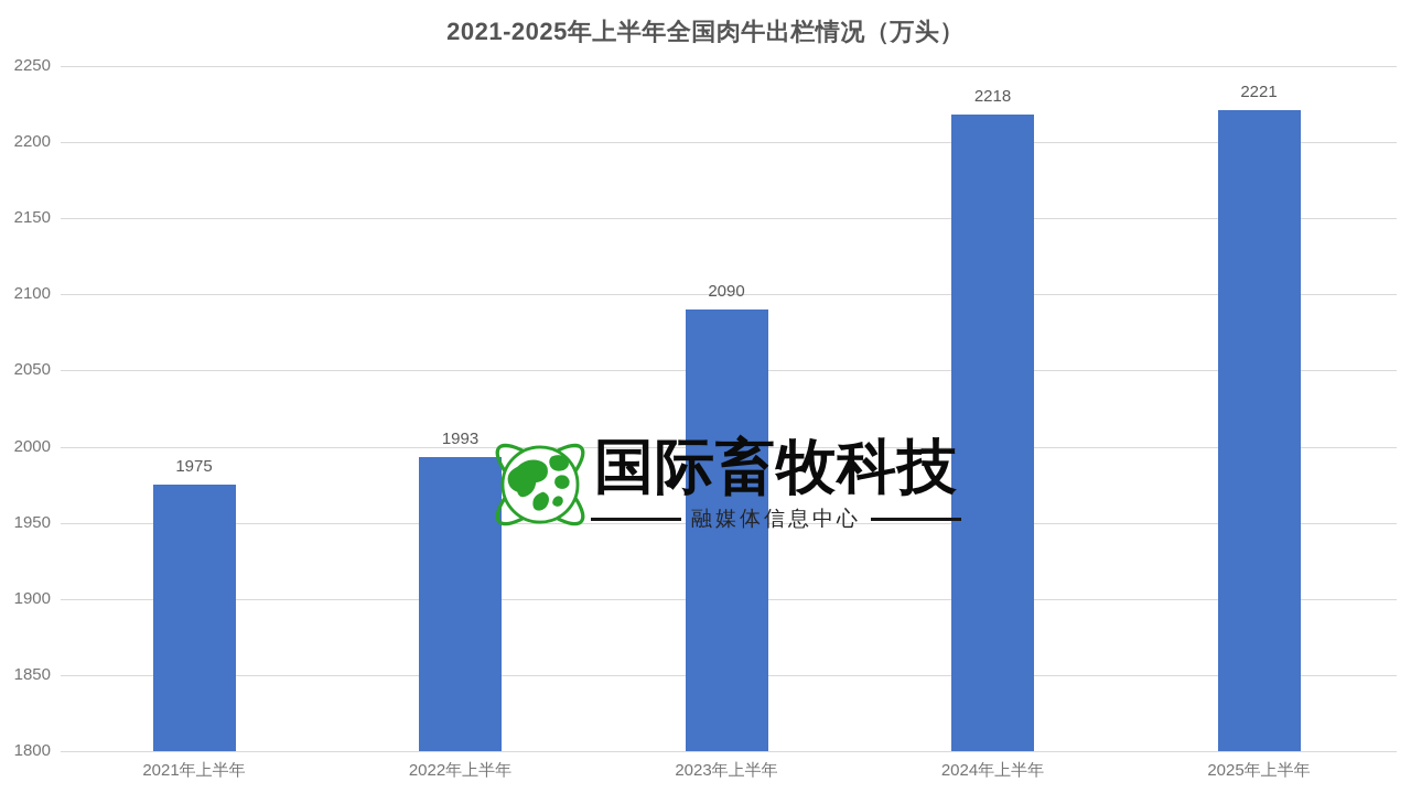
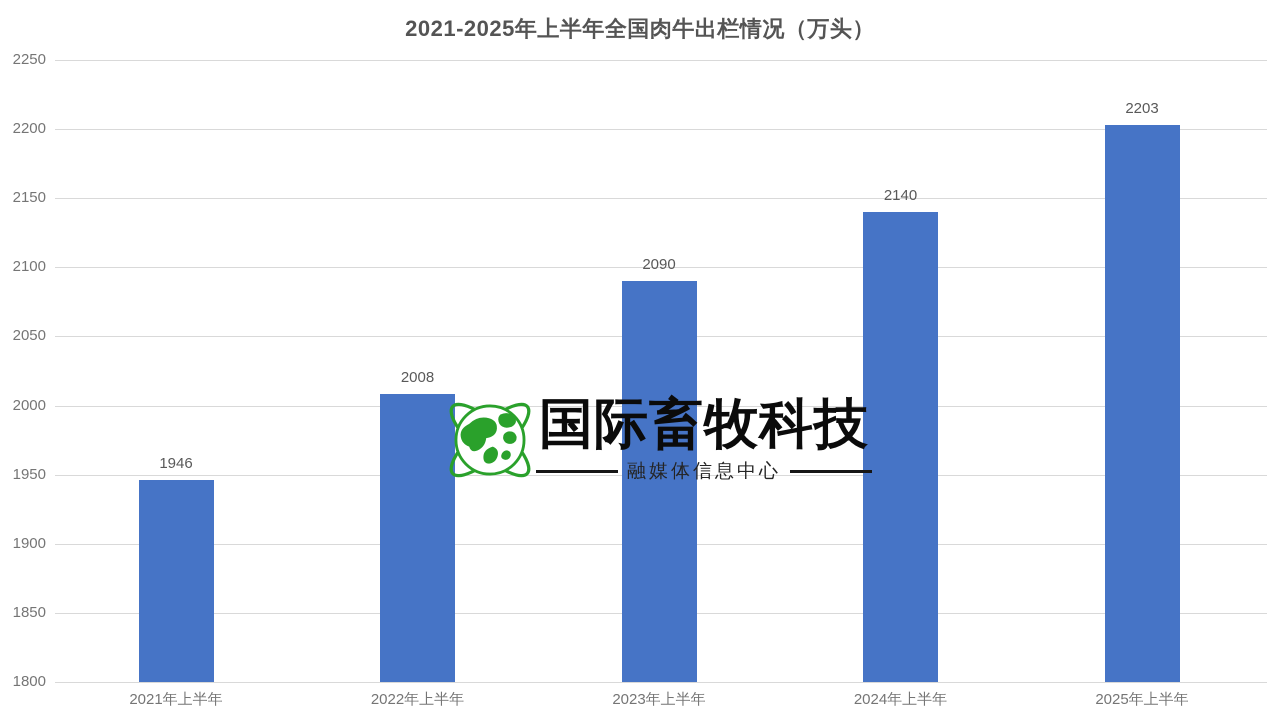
2021年上半年: 1975 -> 1946
2022年上半年: 1993 -> 2008
2024年上半年: 2218 -> 2140
2025年上半年: 2221 -> 2203
